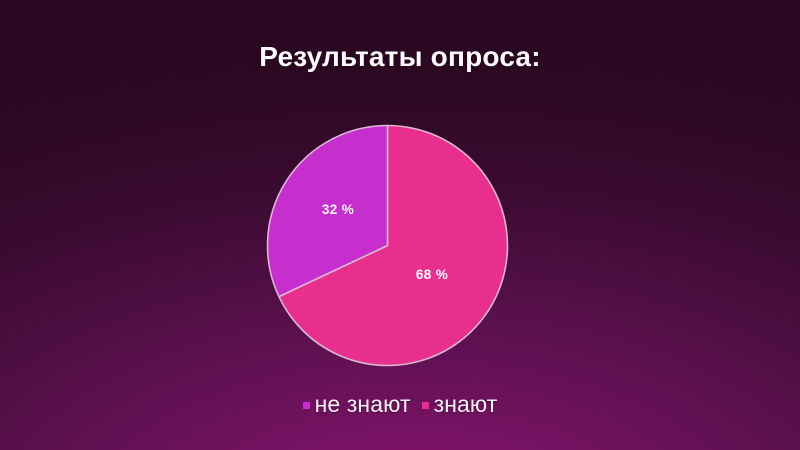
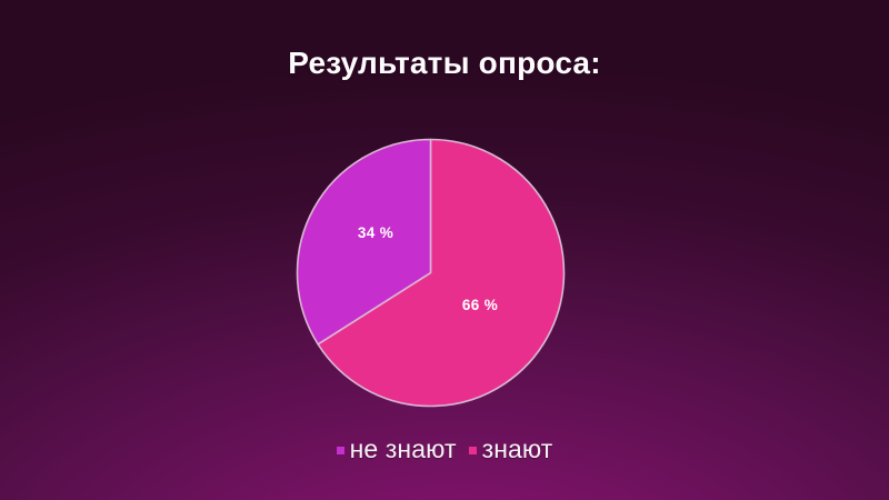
не знают: 32 -> 34
знают: 68 -> 66
